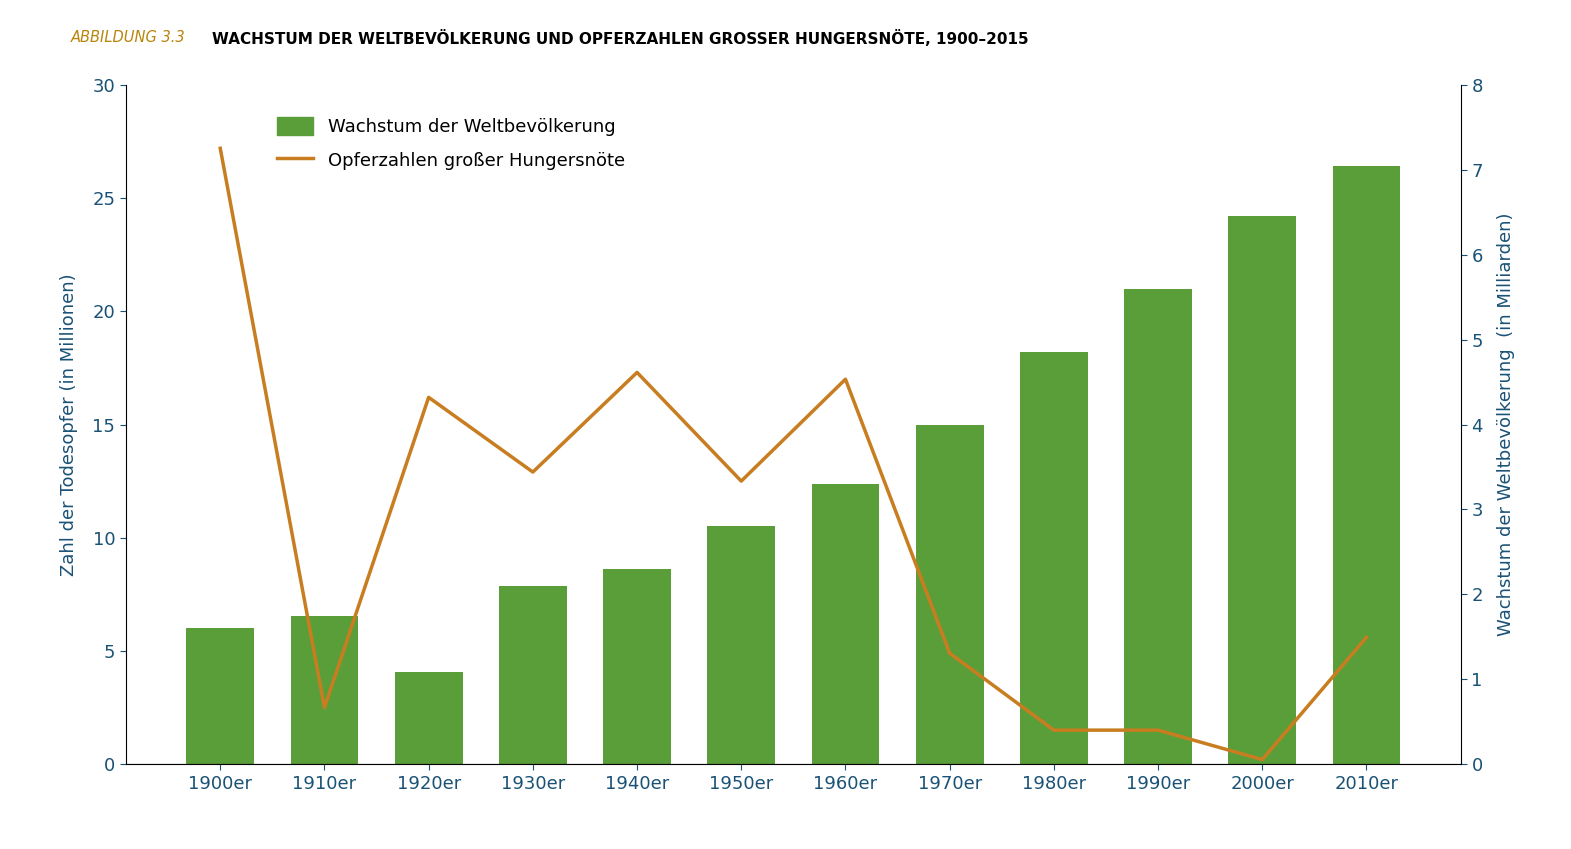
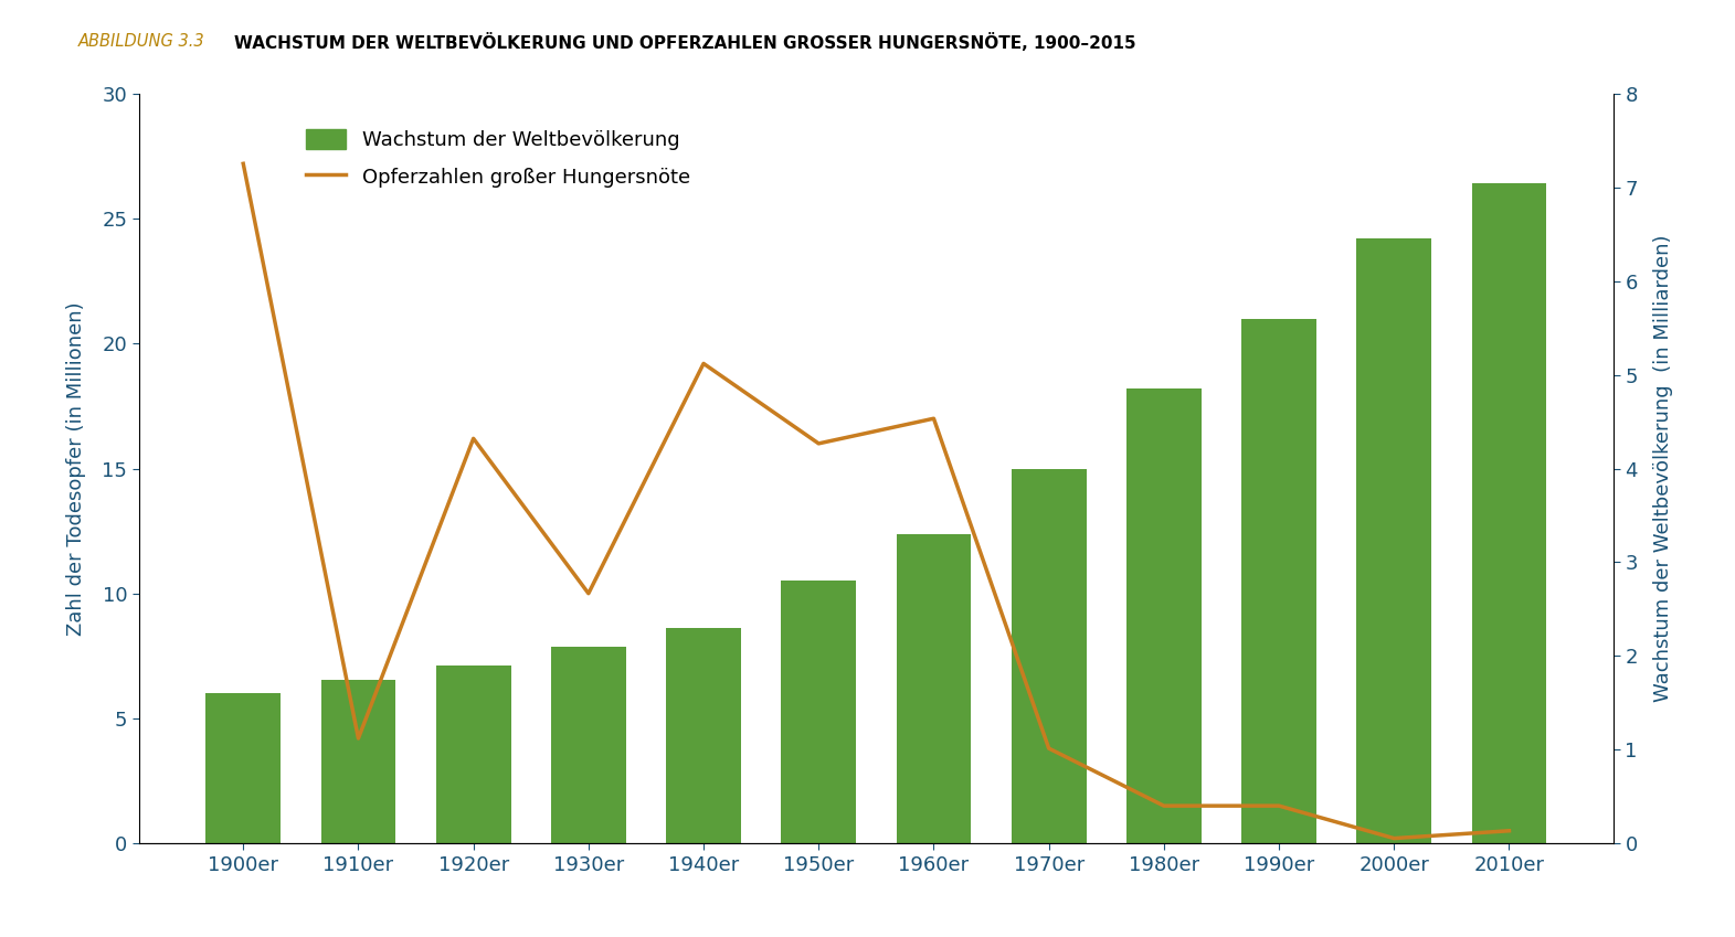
Opferzahlen großer Hungersnöte/1910er: 2.5 -> 4.2
Wachstum der Weltbevölkerung/1920er: 1.08 -> 1.90
Opferzahlen großer Hungersnöte/1930er: 12.9 -> 10.0
Opferzahlen großer Hungersnöte/1940er: 17.3 -> 19.2
Opferzahlen großer Hungersnöte/1950er: 12.5 -> 16.0
Opferzahlen großer Hungersnöte/1970er: 4.9 -> 3.8
Opferzahlen großer Hungersnöte/2010er: 5.6 -> 0.5
